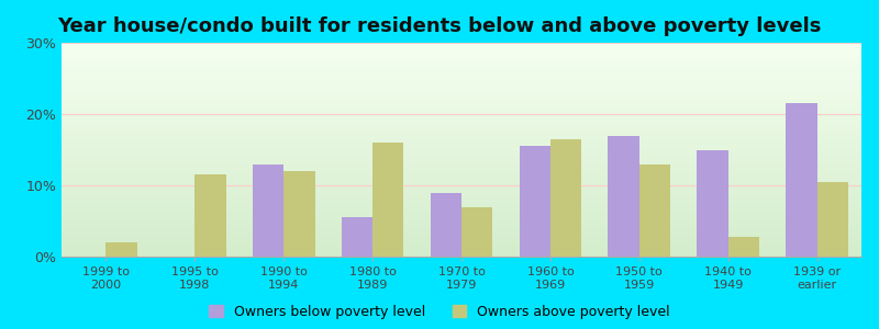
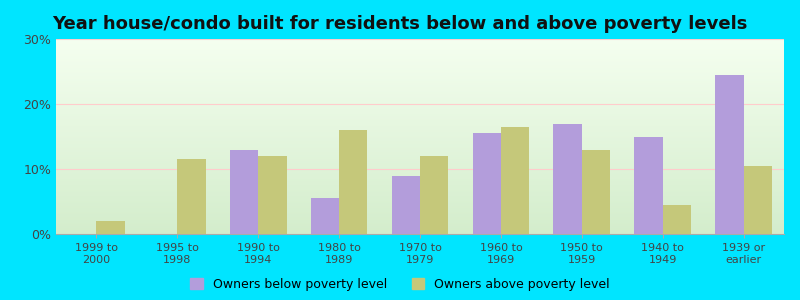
Owners above poverty level/1970 to 1979: 7.0% -> 12.0%
Owners above poverty level/1940 to 1949: 2.8% -> 4.5%
Owners below poverty level/1939 or earlier: 21.6% -> 24.5%
